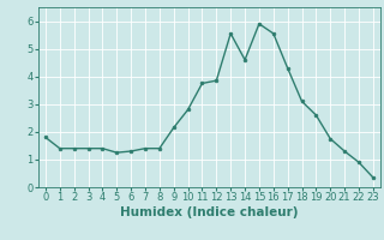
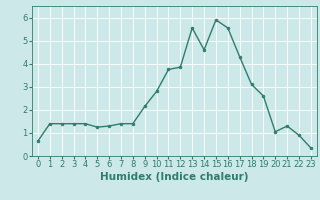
0: 1.80 -> 0.65
20: 1.75 -> 1.05
